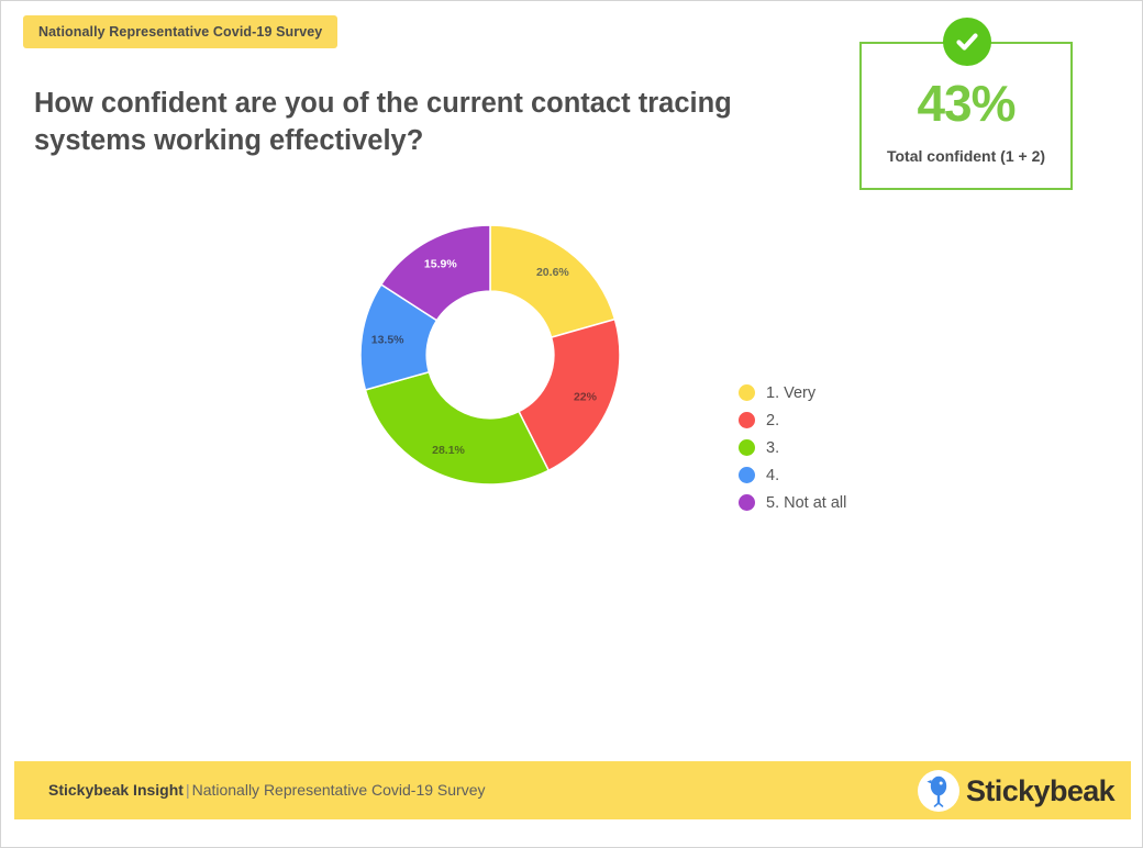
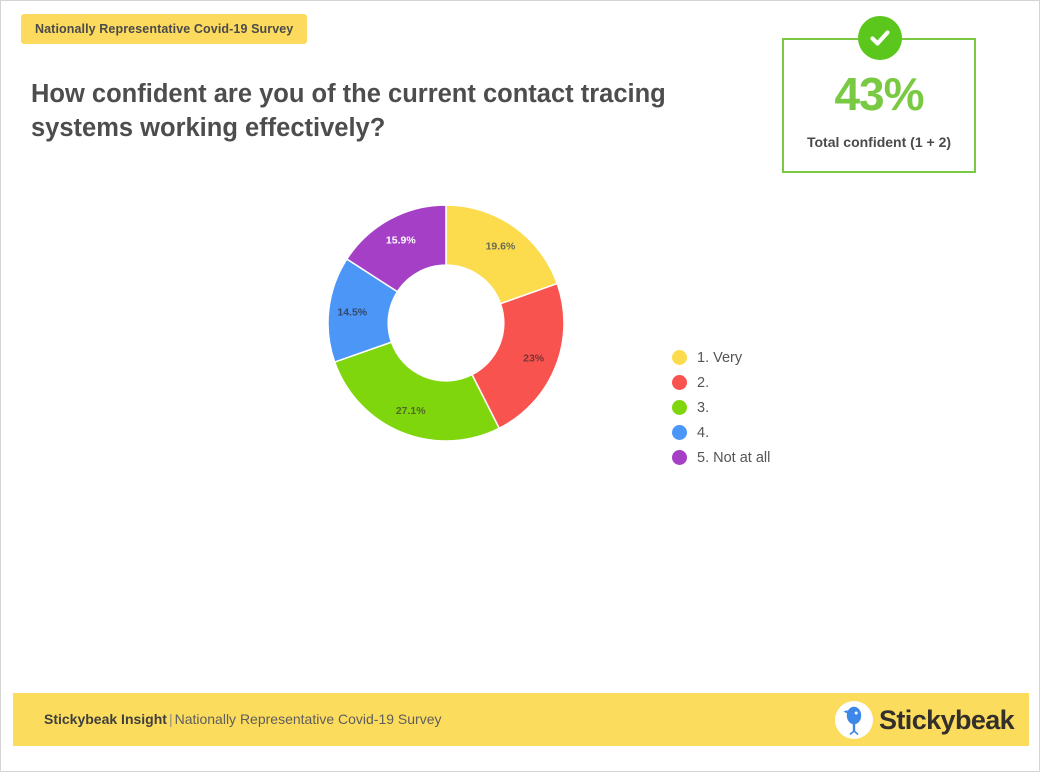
1. Very: 20.6% -> 19.6%
2.: 22% -> 23%
3.: 28.1% -> 27.1%
4.: 13.5% -> 14.5%
